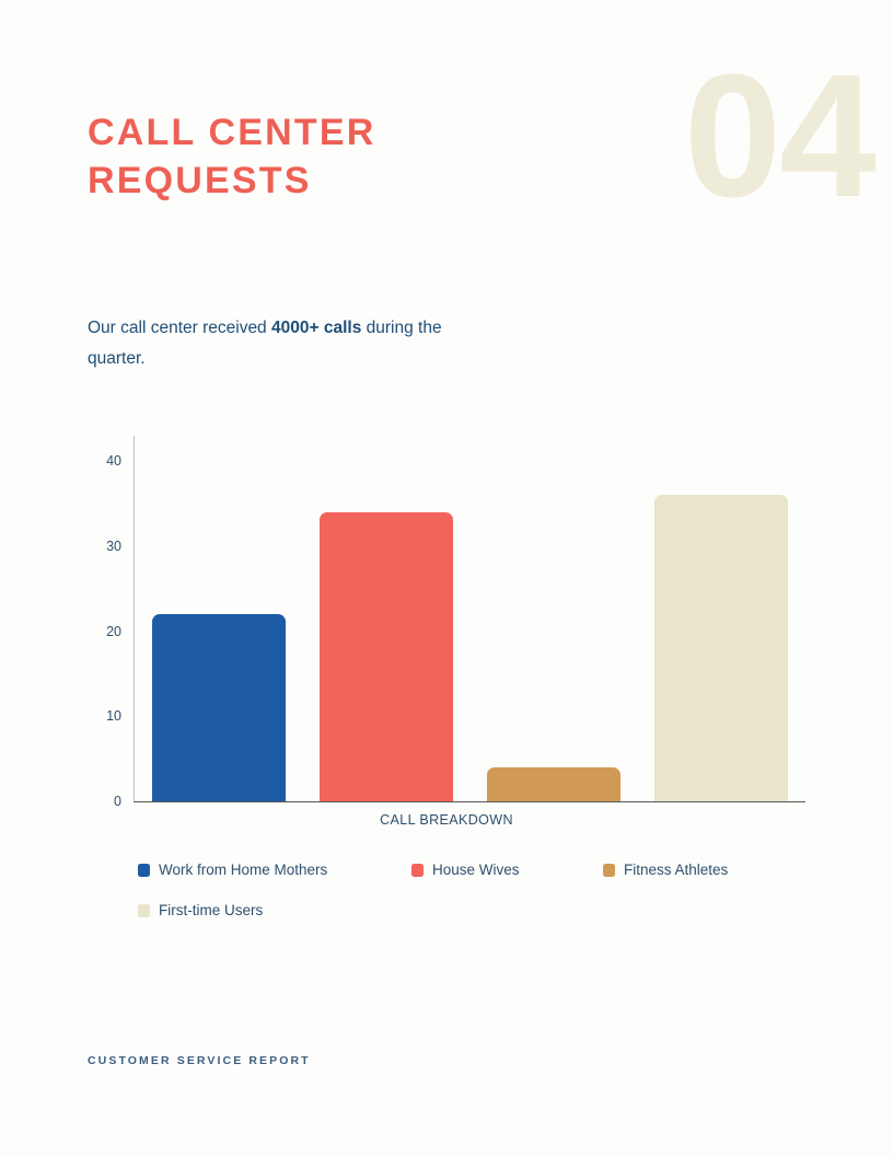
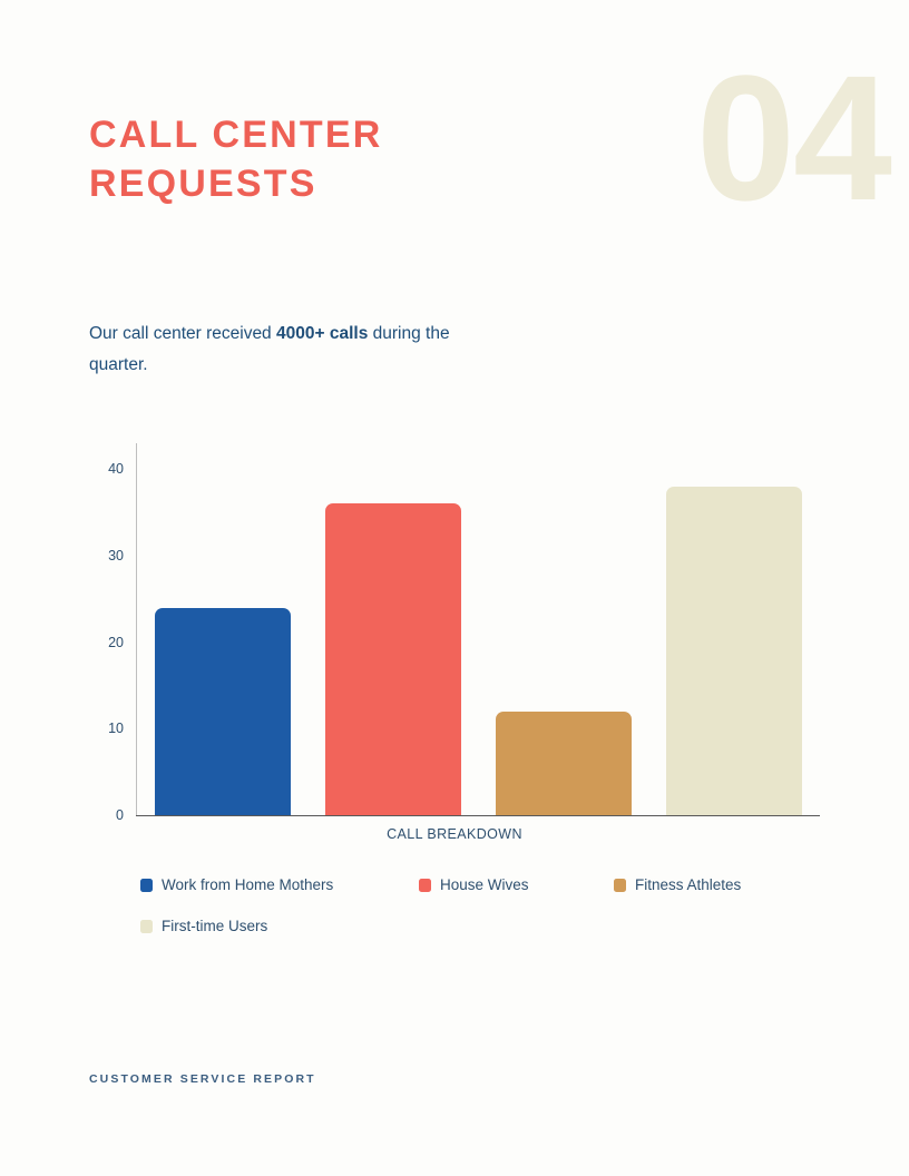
Work from Home Mothers: 22 -> 24
House Wives: 34 -> 36
Fitness Athletes: 4 -> 12
First-time Users: 36 -> 38
